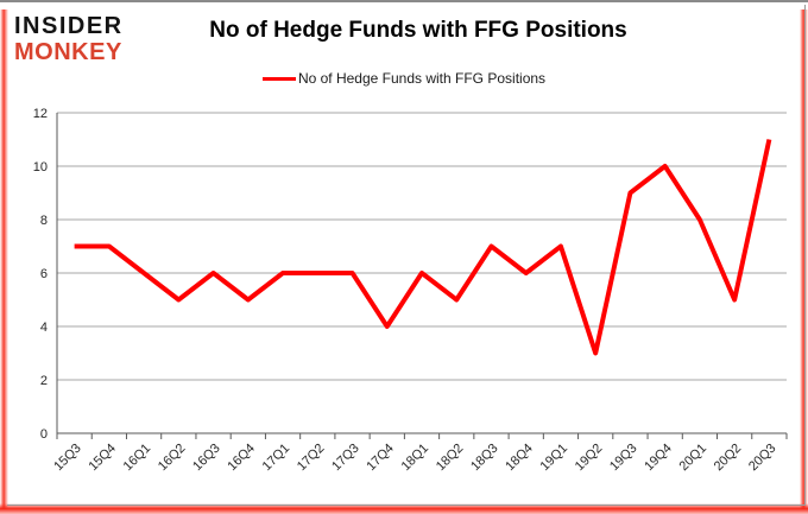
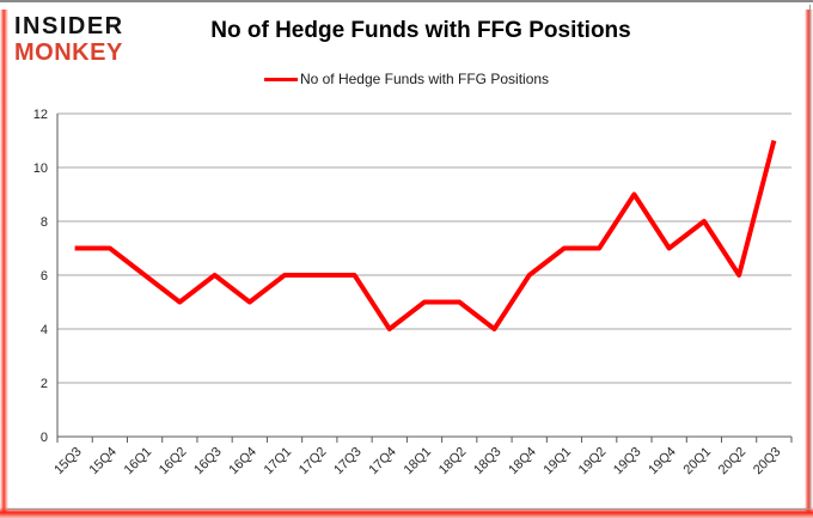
18Q1: 6 -> 5
18Q3: 7 -> 4
19Q2: 3 -> 7
19Q4: 10 -> 7
20Q2: 5 -> 6
